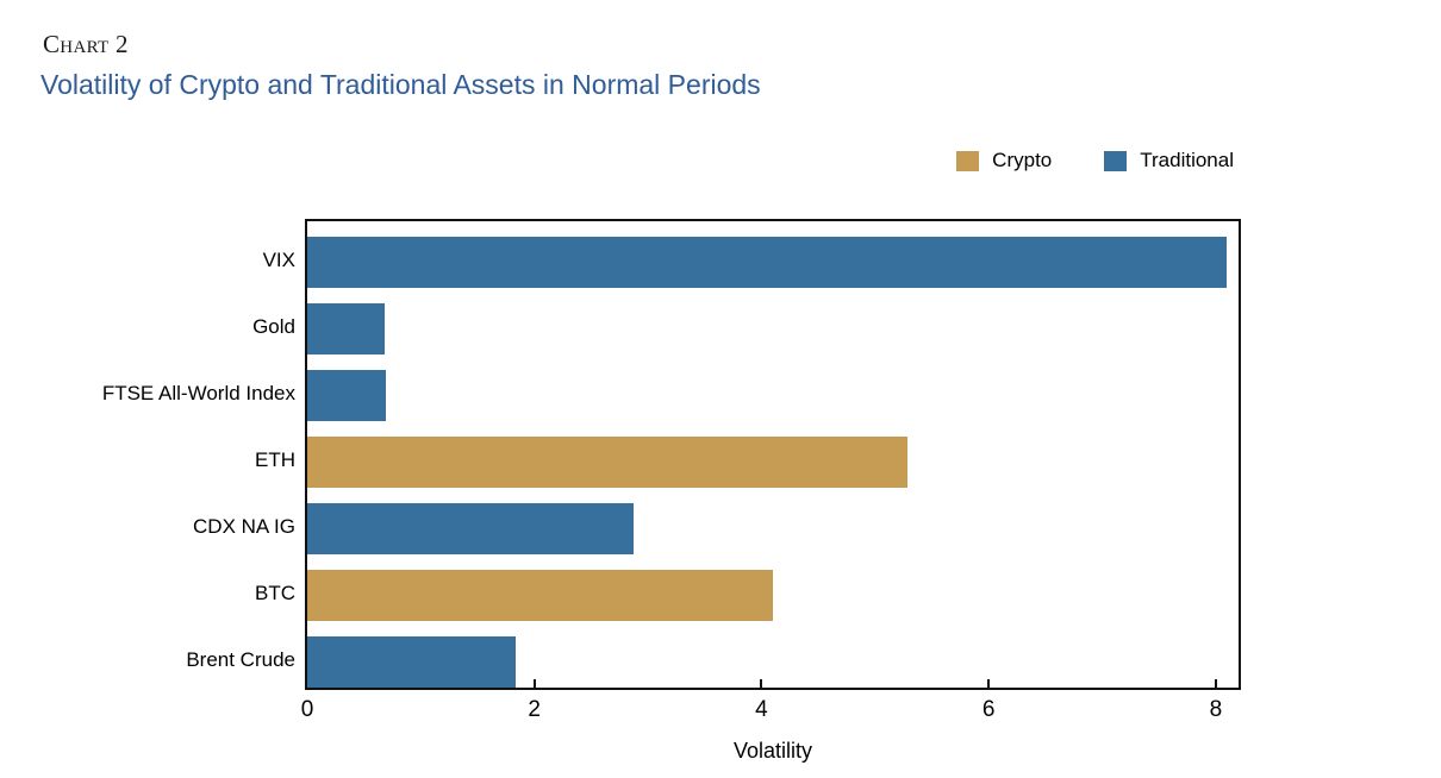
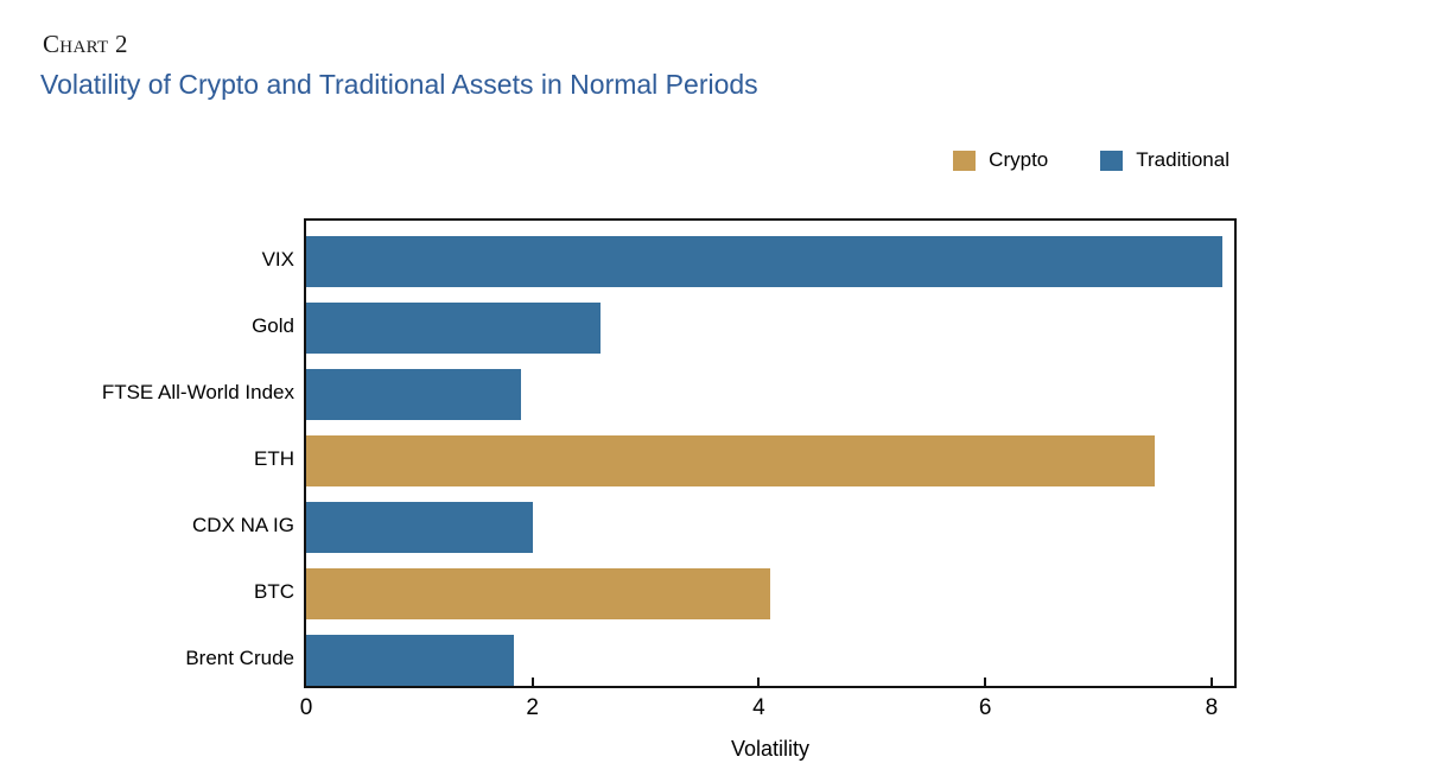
Gold: 0.7 -> 2.6
FTSE All-World Index: 0.7 -> 1.9
ETH: 5.3 -> 7.5
CDX NA IG: 2.9 -> 2.0
